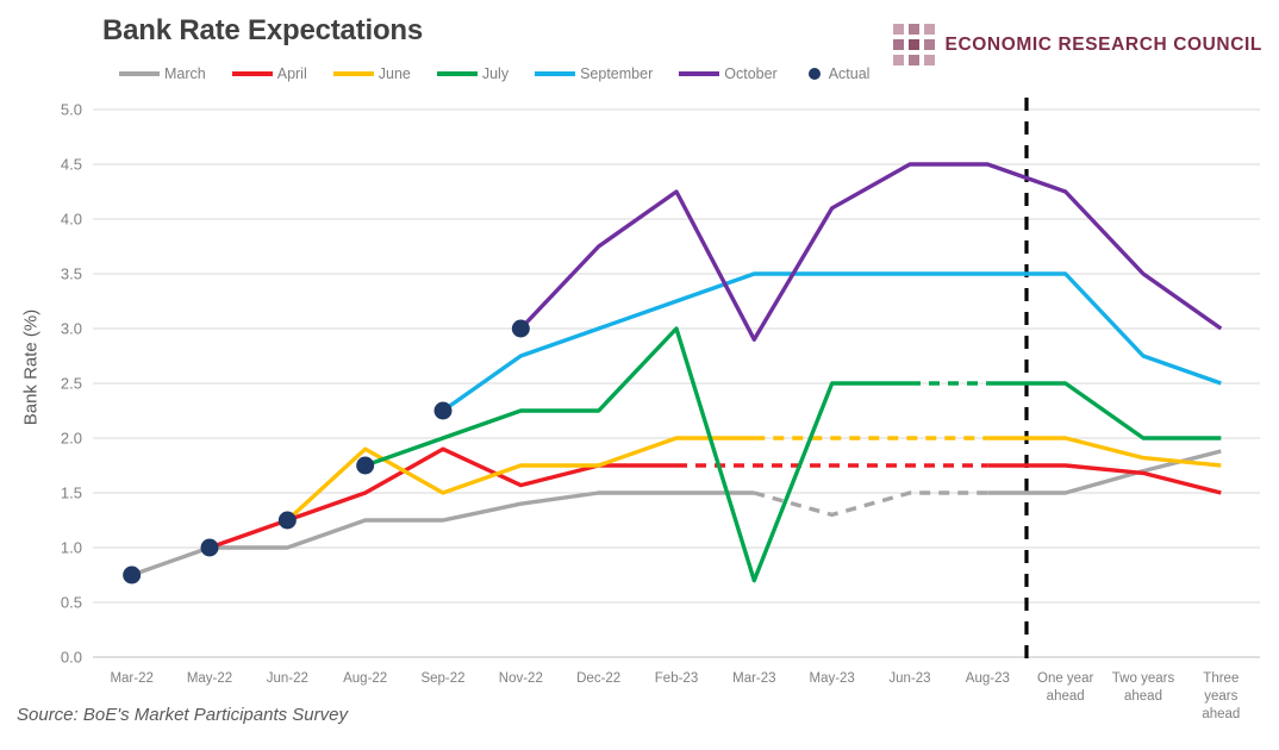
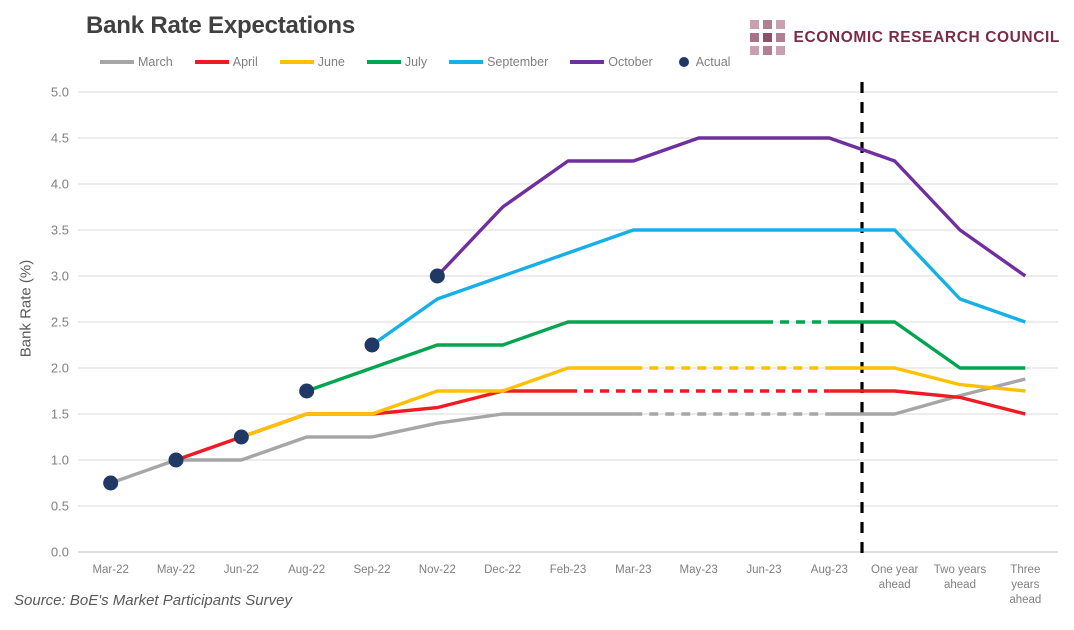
June/Aug-22: 1.9 -> 1.5
April/Sep-22: 1.9 -> 1.5
July/Feb-23: 3.0 -> 2.5
July/Mar-23: 0.7 -> 2.5
October/Mar-23: 2.9 -> 4.2
March/May-23: 1.3 -> 1.5
October/May-23: 4.1 -> 4.5
